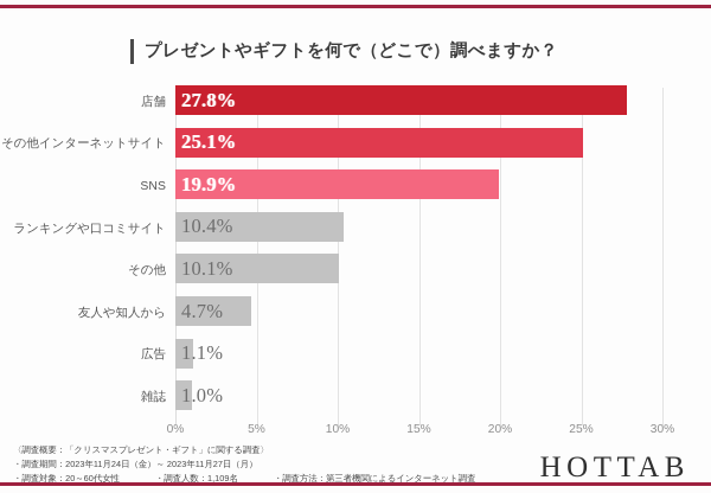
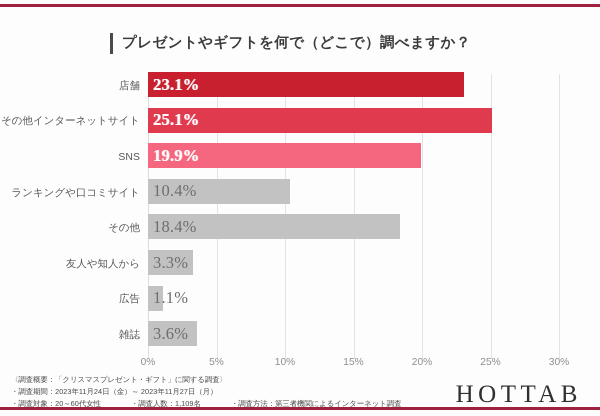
店舗: 27.8% -> 23.1%
その他: 10.1% -> 18.4%
友人や知人から: 4.7% -> 3.3%
雑誌: 1.0% -> 3.6%
